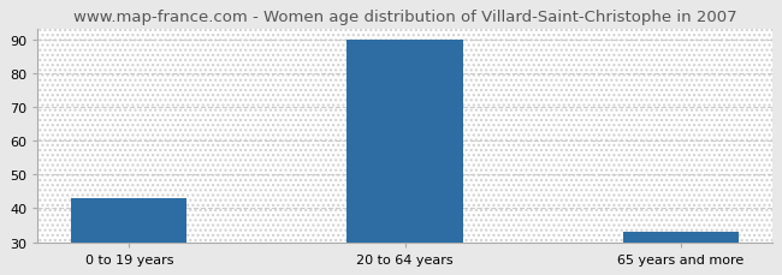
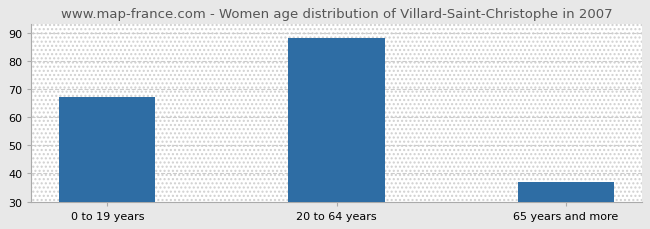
0 to 19 years: 43 -> 67
20 to 64 years: 90 -> 88
65 years and more: 33 -> 37
